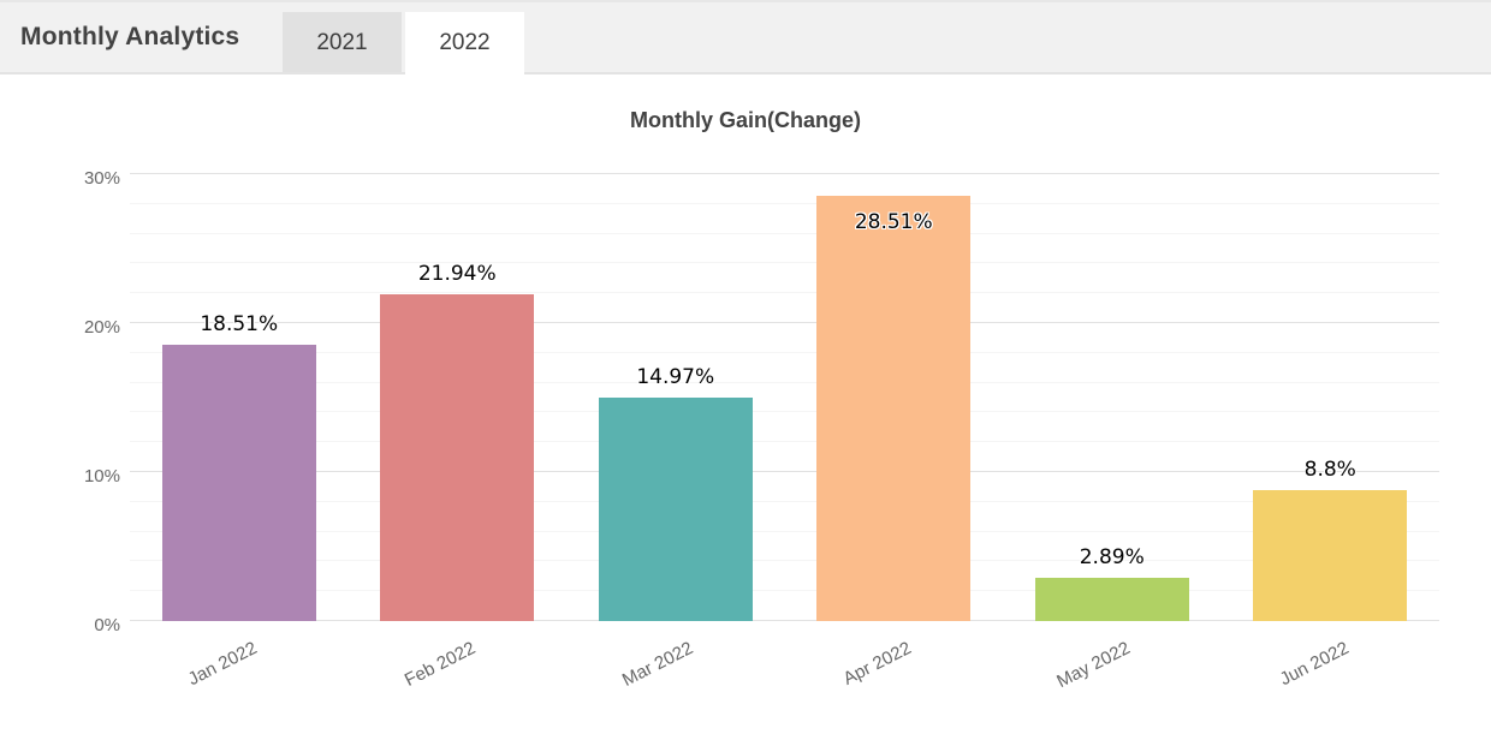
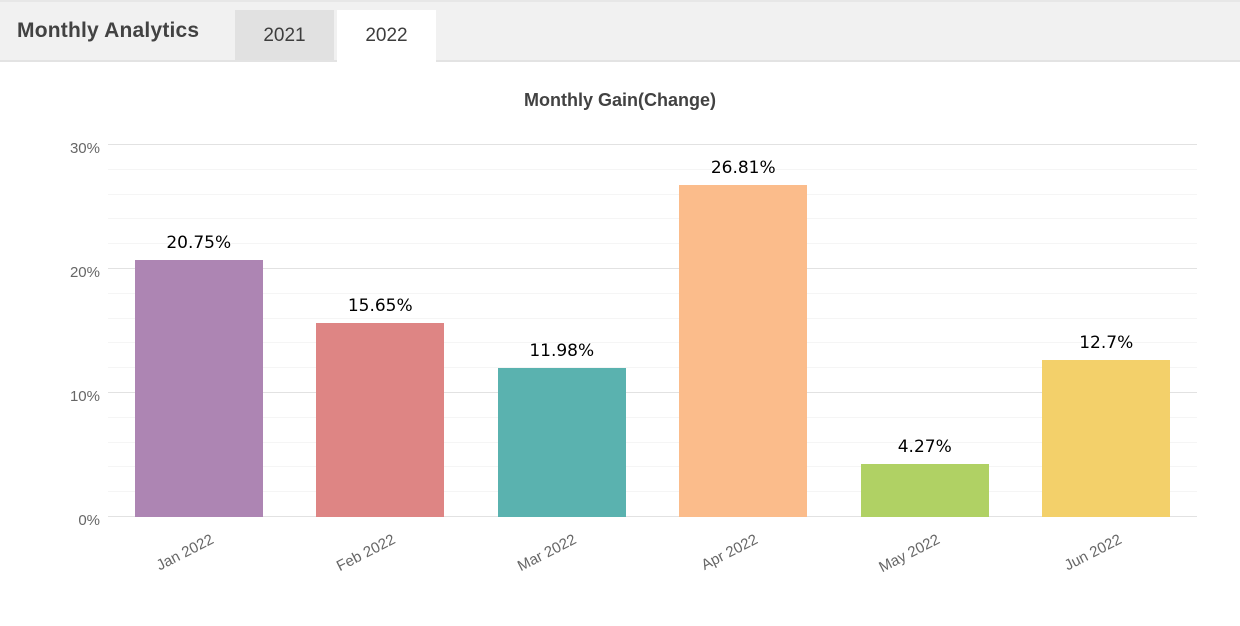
Jan 2022: 18.51% -> 20.75%
Feb 2022: 21.94% -> 15.65%
Mar 2022: 14.97% -> 11.98%
Apr 2022: 28.51% -> 26.81%
May 2022: 2.89% -> 4.27%
Jun 2022: 8.8% -> 12.7%
